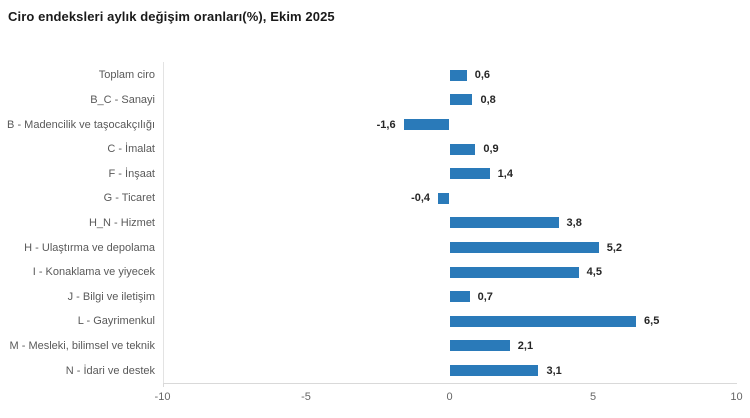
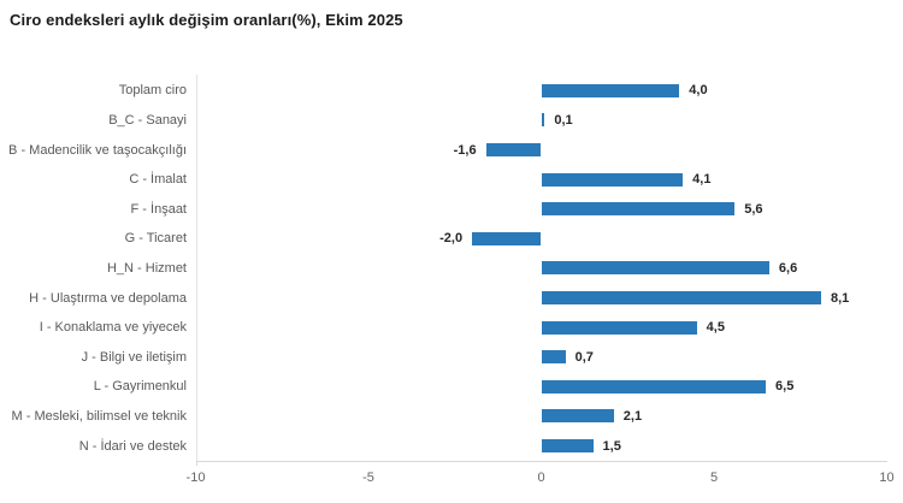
Toplam ciro: 0,6 -> 4,0
B_C - Sanayi: 0,8 -> 0,1
C - İmalat: 0,9 -> 4,1
F - İnşaat: 1,4 -> 5,6
G - Ticaret: -0,4 -> -2,0
H_N - Hizmet: 3,8 -> 6,6
H - Ulaştırma ve depolama: 5,2 -> 8,1
N - İdari ve destek: 3,1 -> 1,5
